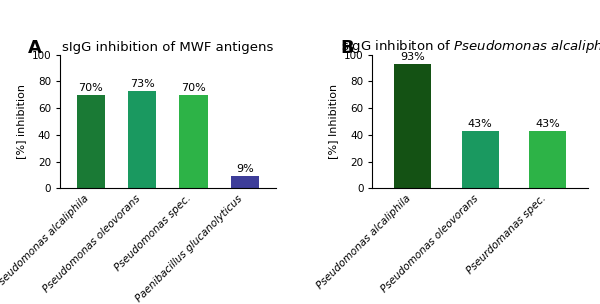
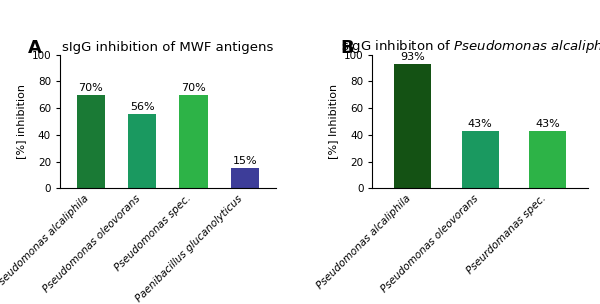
sIgG inhibition of MWF antigens/Pseudomonas oleovorans: 73% -> 56%
sIgG inhibition of MWF antigens/Paenibacillus glucanolyticus: 9% -> 15%
